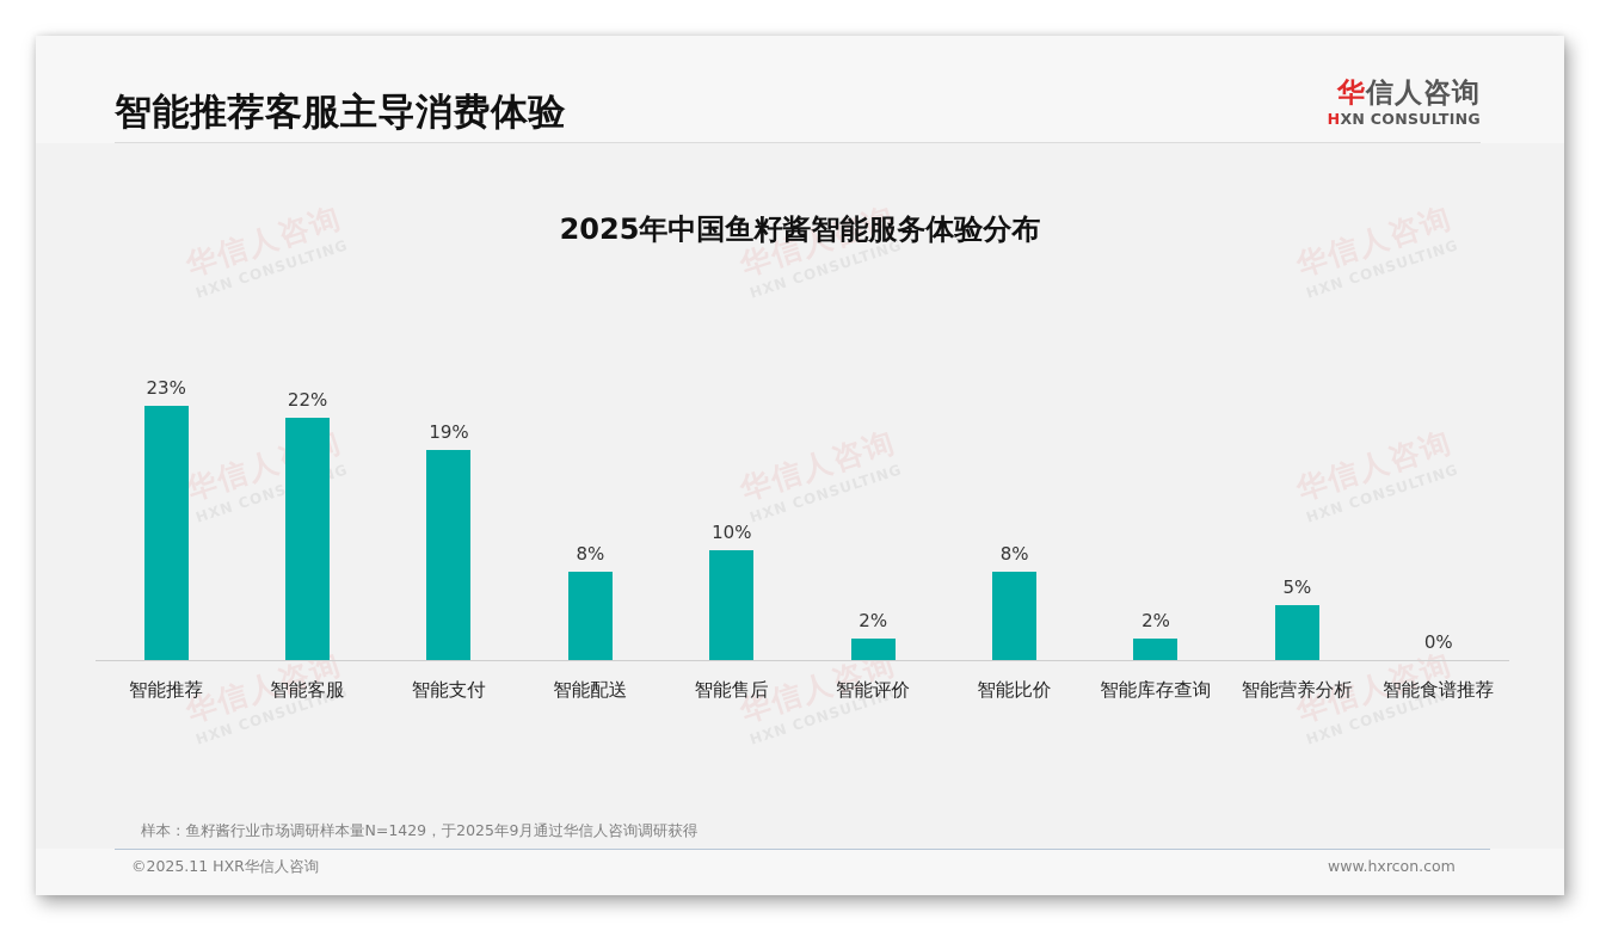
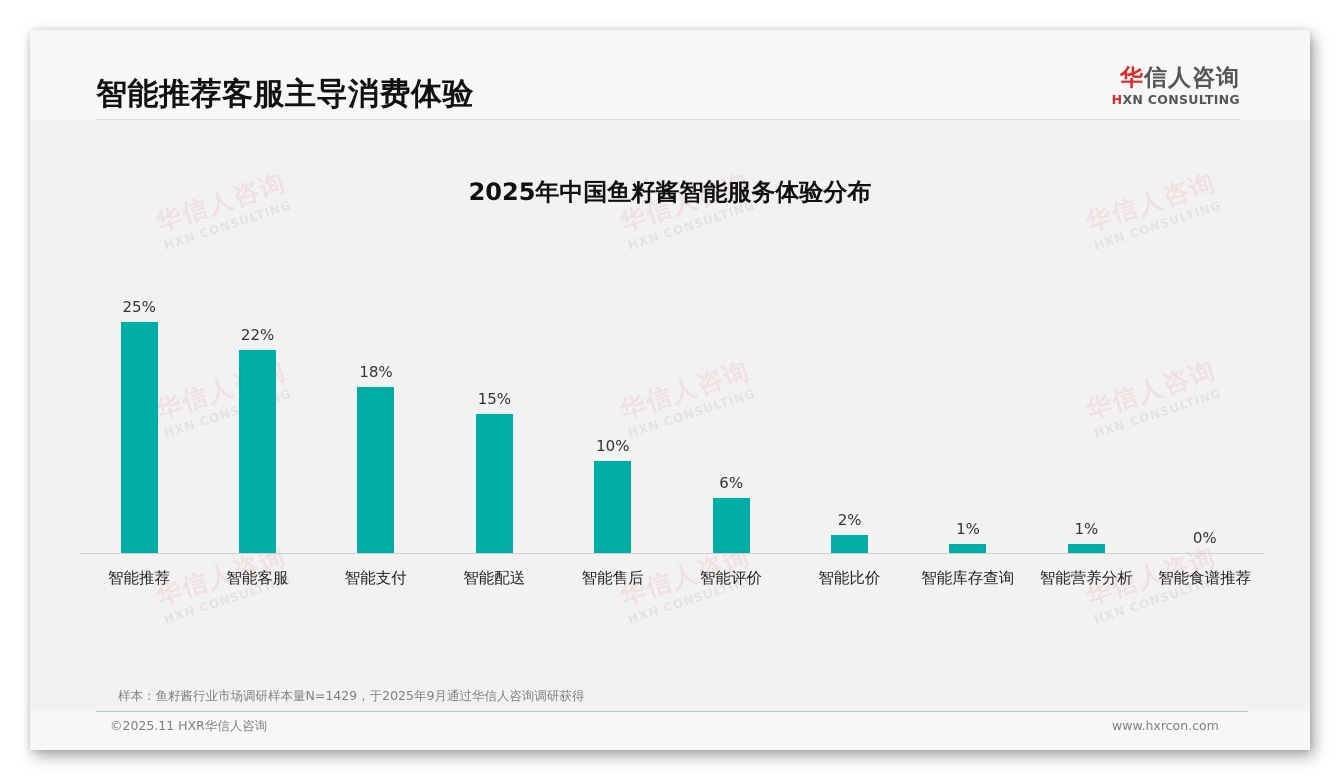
智能推荐: 23% -> 25%
智能支付: 19% -> 18%
智能配送: 8% -> 15%
智能评价: 2% -> 6%
智能比价: 8% -> 2%
智能库存查询: 2% -> 1%
智能营养分析: 5% -> 1%
